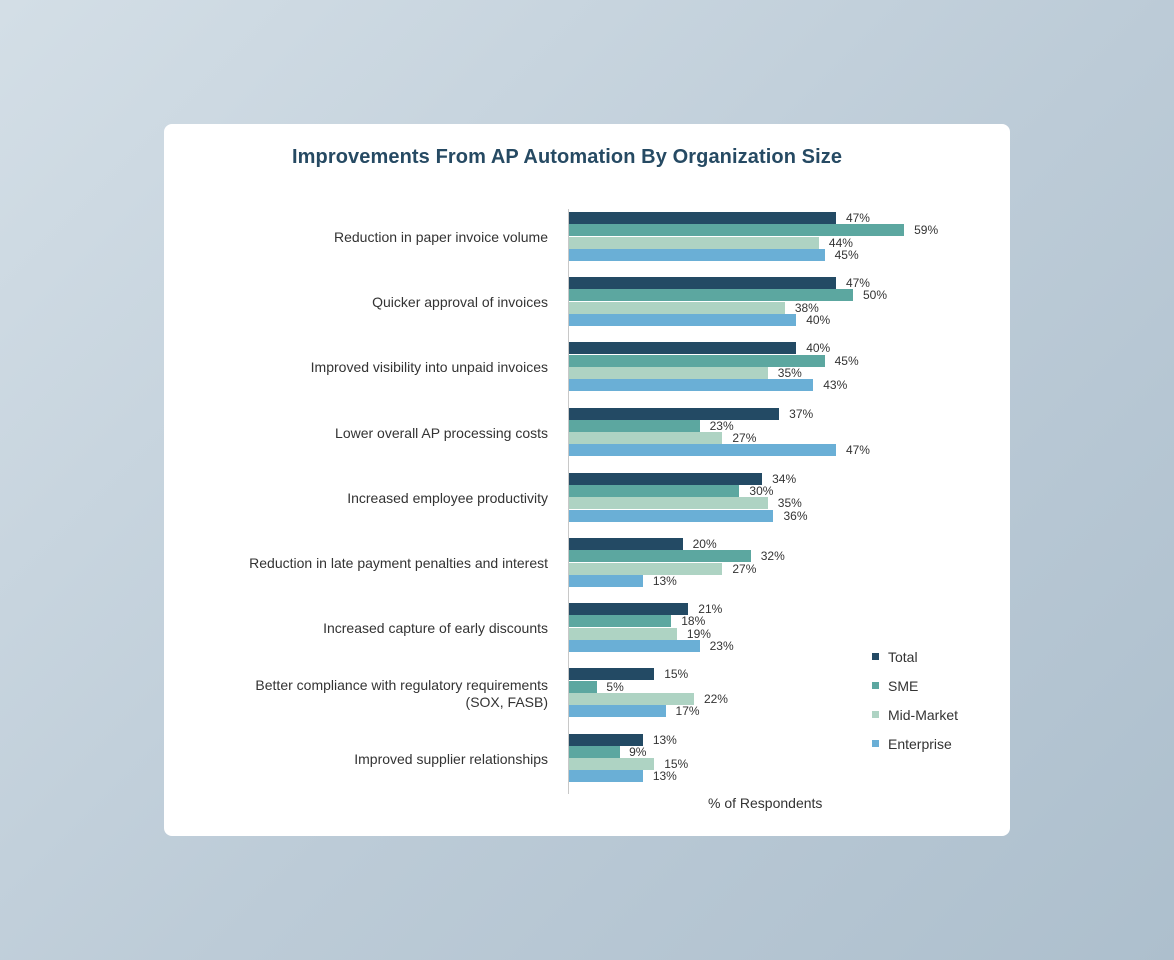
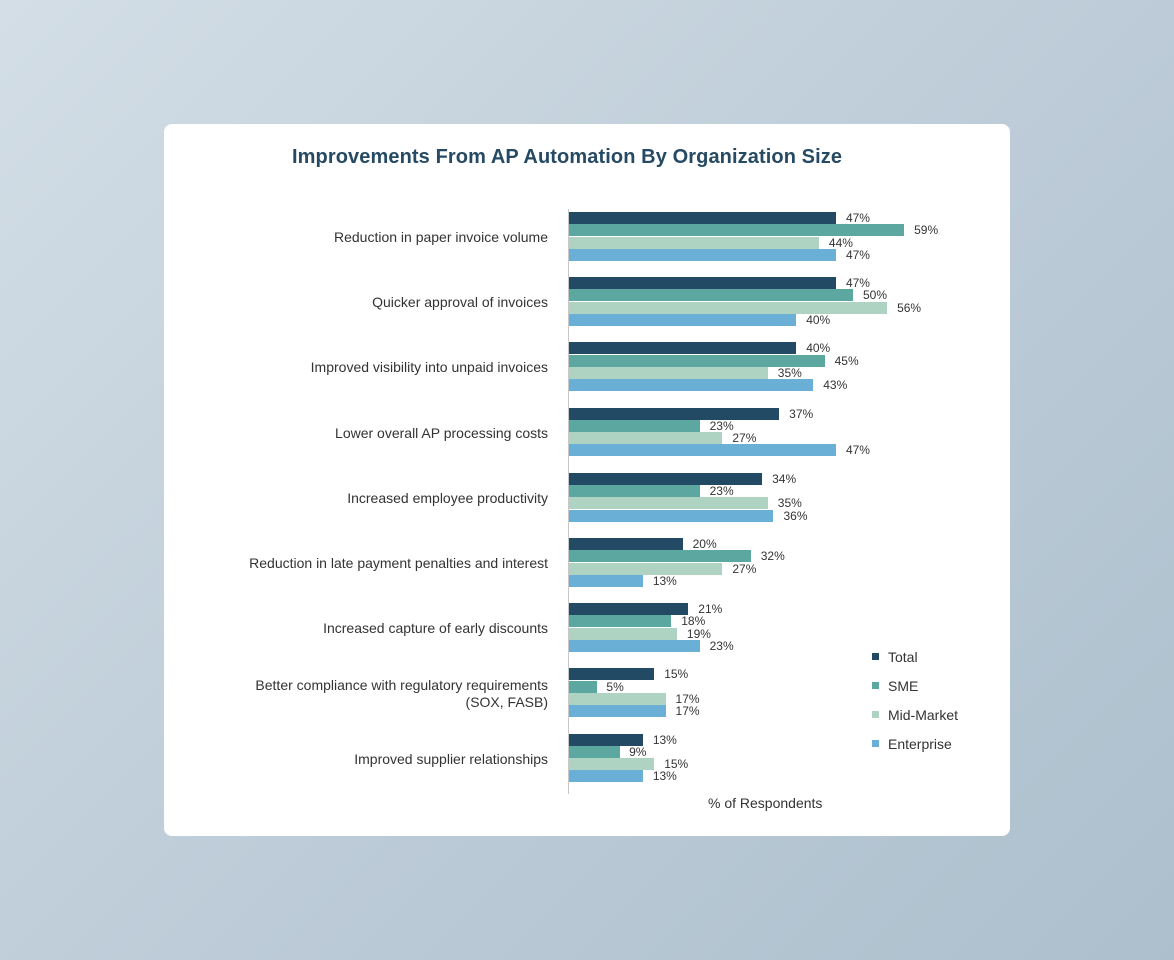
Enterprise/Reduction in paper invoice volume: 45% -> 47%
Mid-Market/Quicker approval of invoices: 38% -> 56%
SME/Increased employee productivity: 30% -> 23%
Mid-Market/Better compliance with regulatory requirements (SOX, FASB): 22% -> 17%
